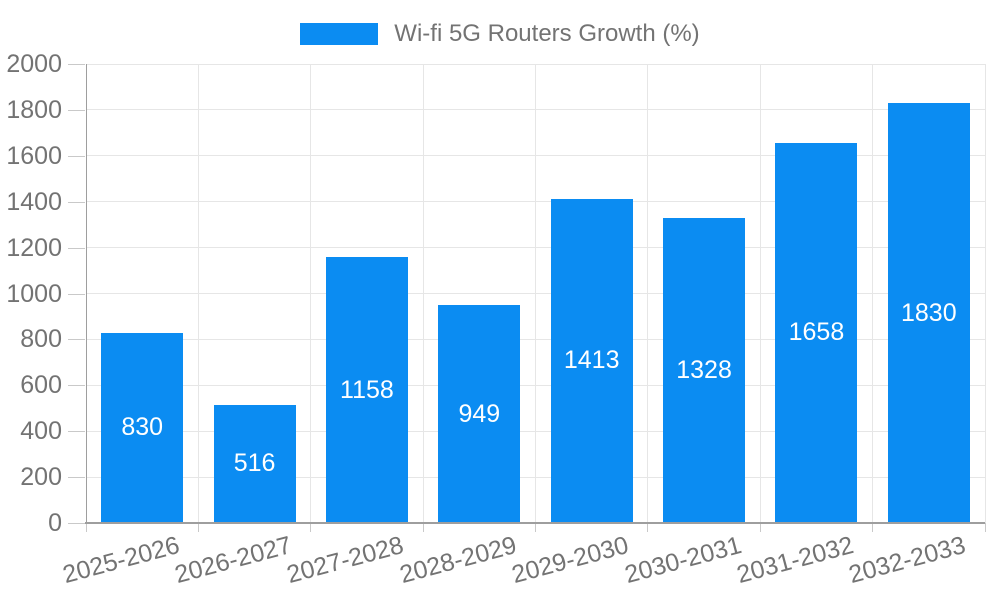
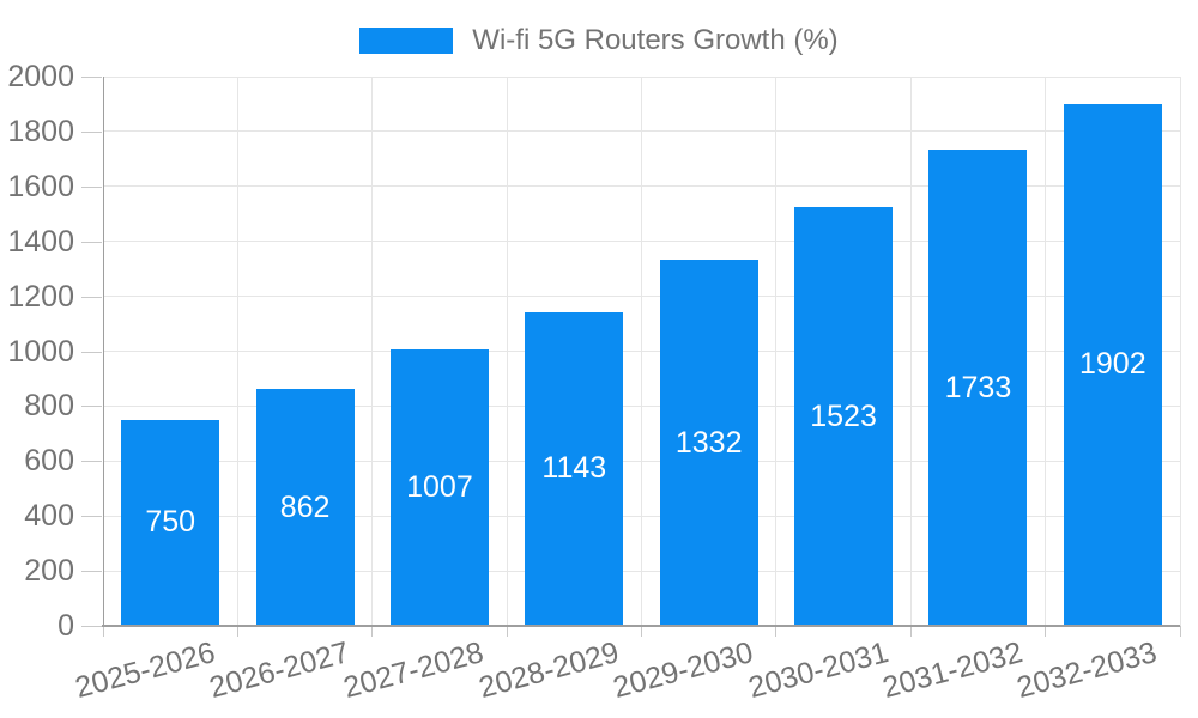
2025-2026: 830 -> 750
2026-2027: 516 -> 862
2027-2028: 1158 -> 1007
2028-2029: 949 -> 1143
2029-2030: 1413 -> 1332
2030-2031: 1328 -> 1523
2031-2032: 1658 -> 1733
2032-2033: 1830 -> 1902
